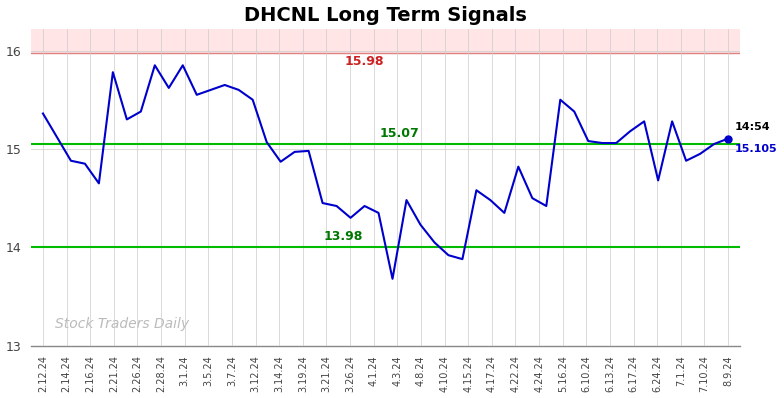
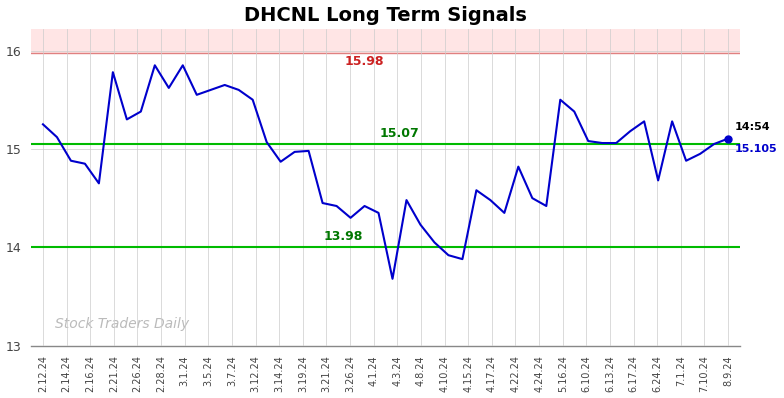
2.12.24: 15.36 -> 15.25
